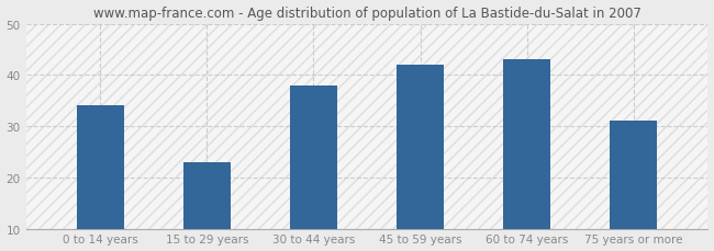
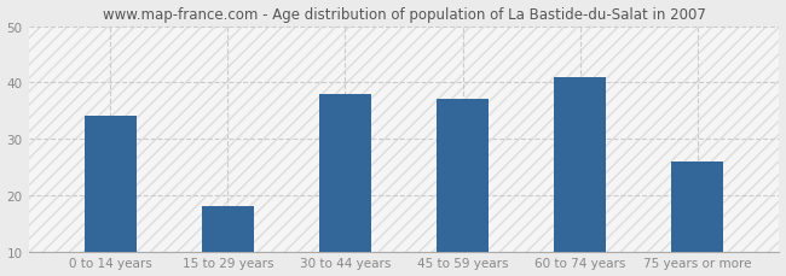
15 to 29 years: 23 -> 18
45 to 59 years: 42 -> 37
60 to 74 years: 43 -> 41
75 years or more: 31 -> 26
